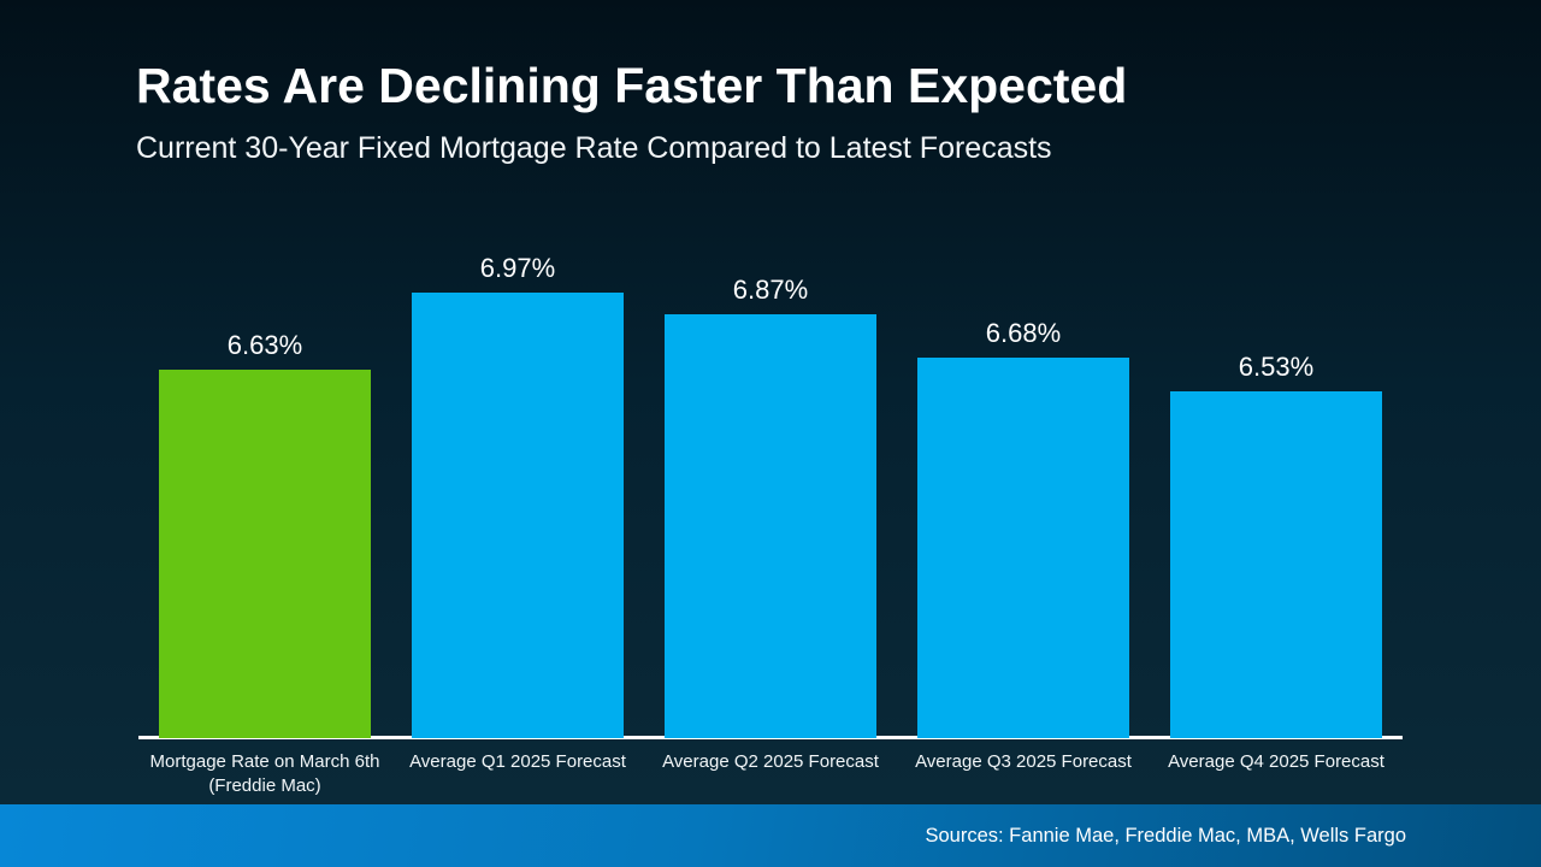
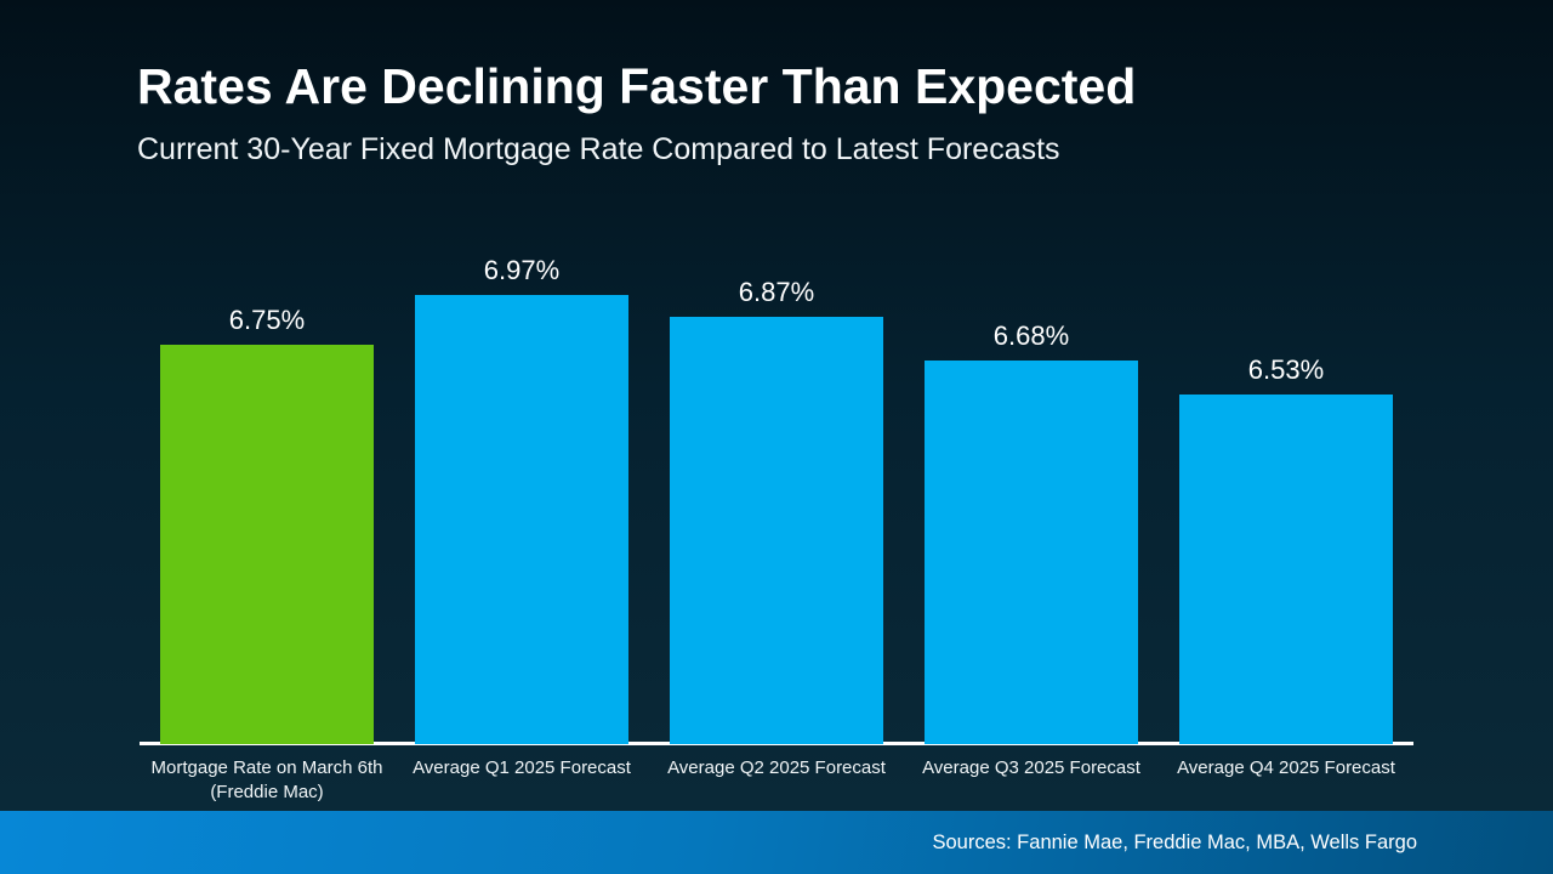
Mortgage Rate on March 6th (Freddie Mac): 6.63% -> 6.75%
